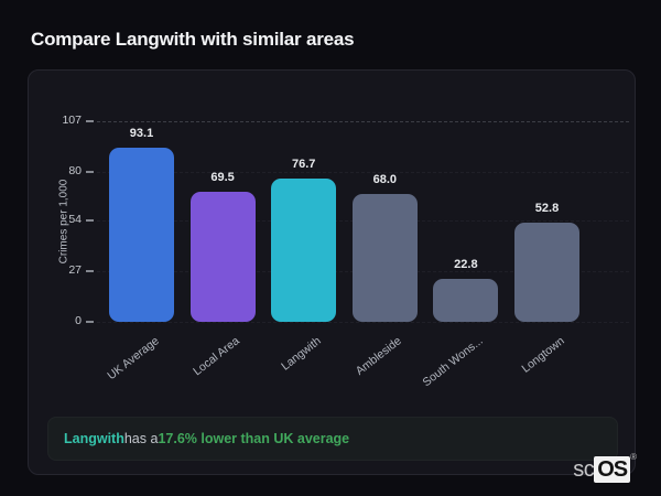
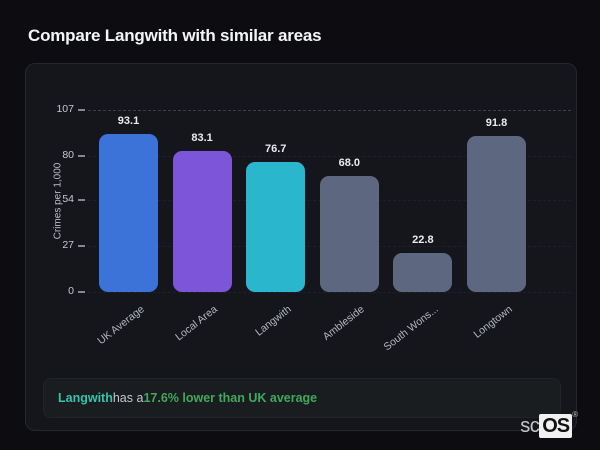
Local Area: 69.5 -> 83.1
Longtown: 52.8 -> 91.8
